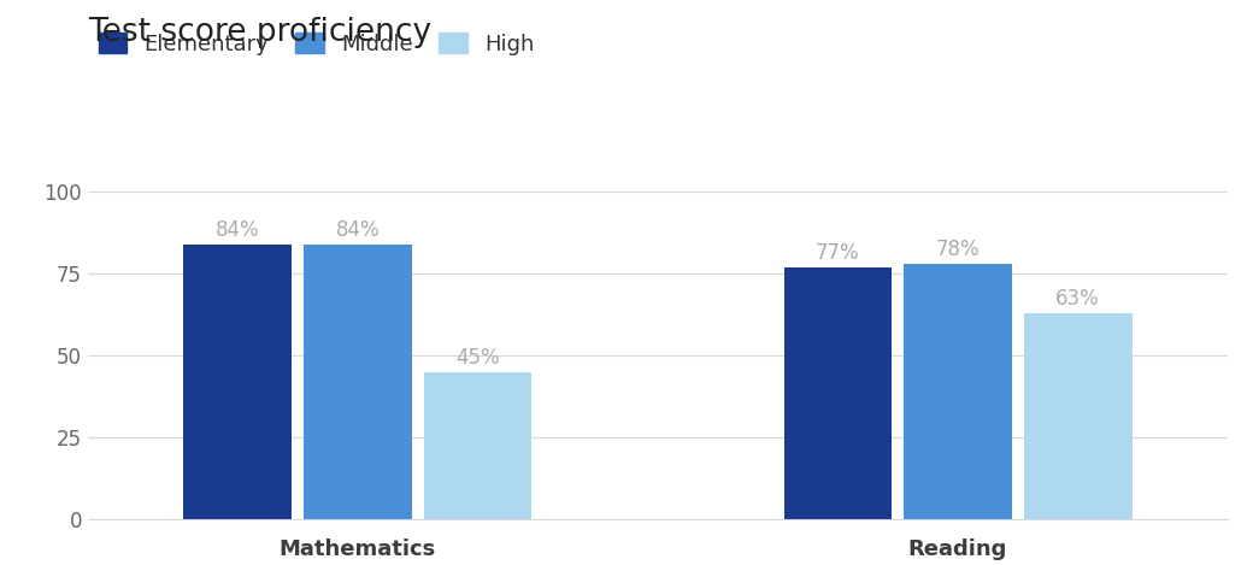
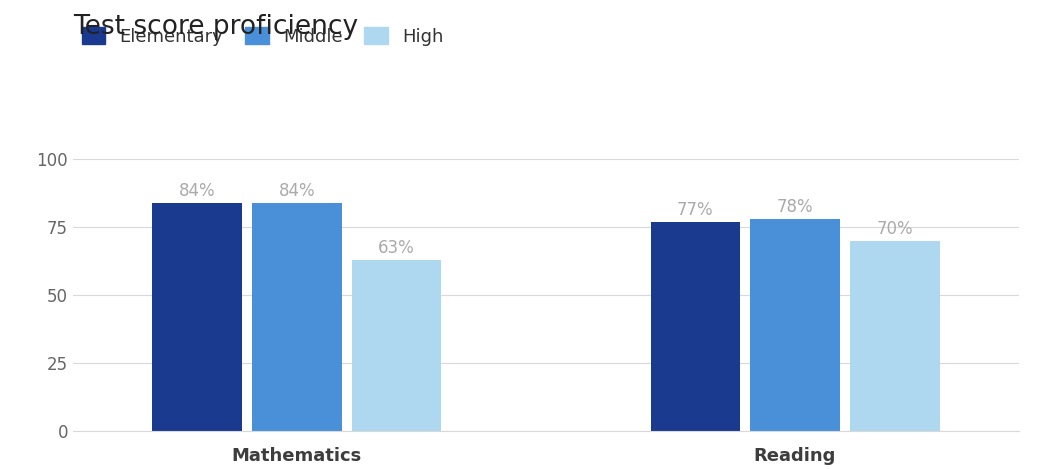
High/Mathematics: 45% -> 63%
High/Reading: 63% -> 70%
